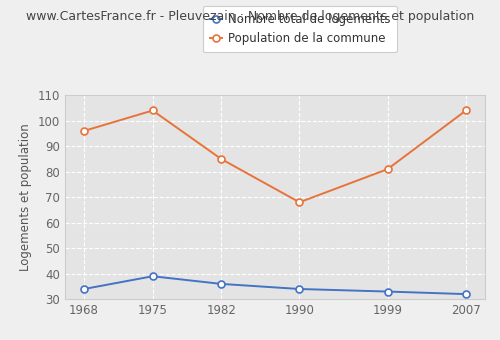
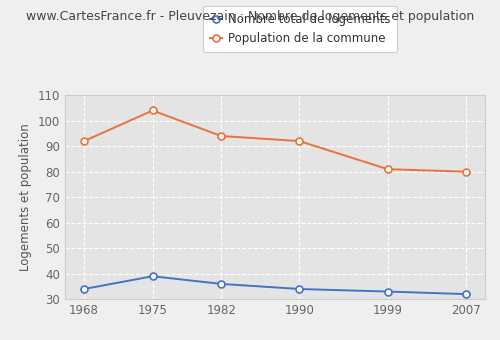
Population de la commune/1968: 96 -> 92
Population de la commune/1982: 85 -> 94
Population de la commune/1990: 68 -> 92
Population de la commune/2007: 104 -> 80
